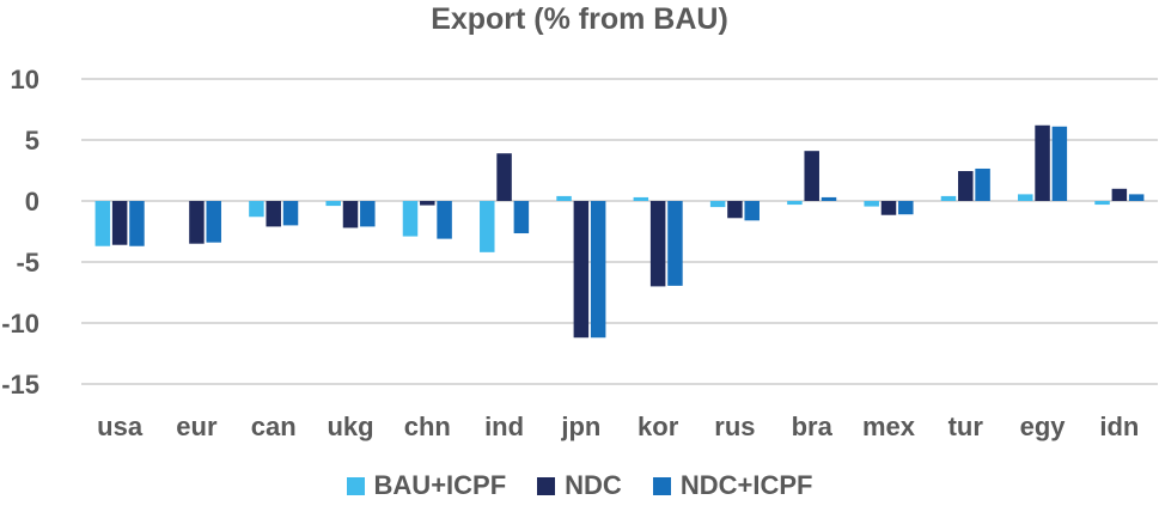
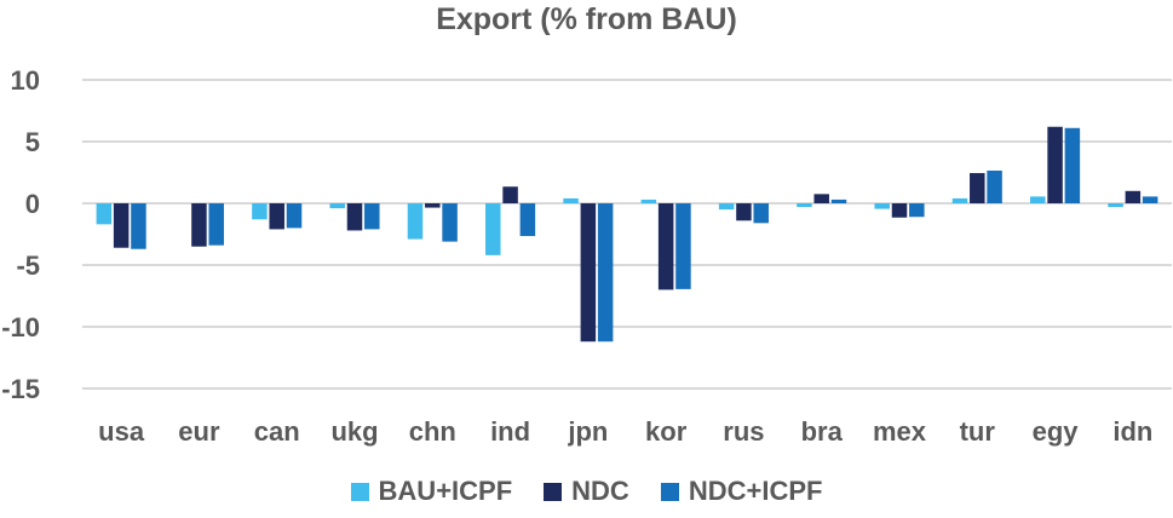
BAU+ICPF/usa: -3.7 -> -1.7
NDC/ind: 3.9 -> 1.4
NDC/bra: 4.1 -> 0.8
